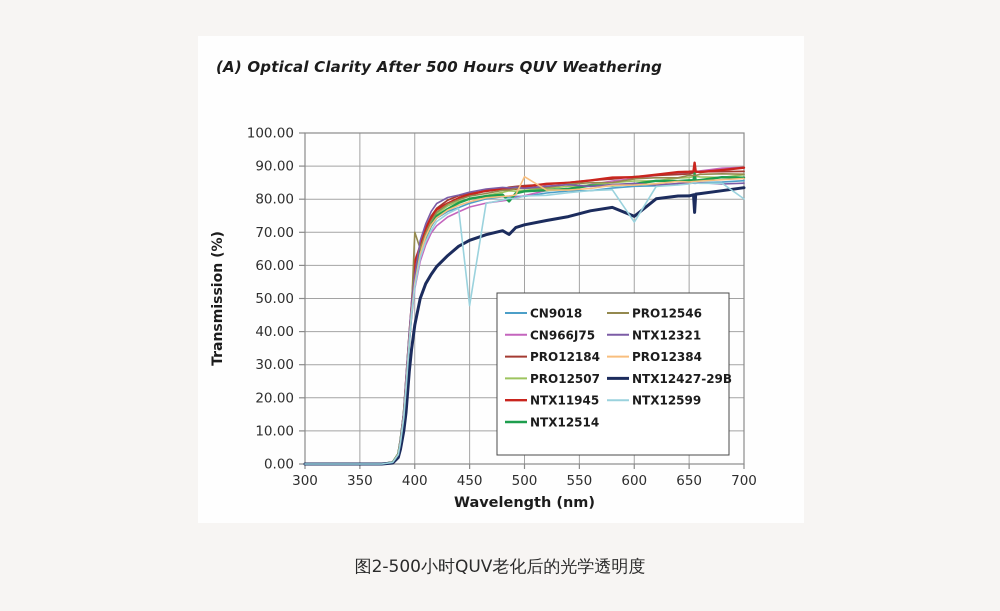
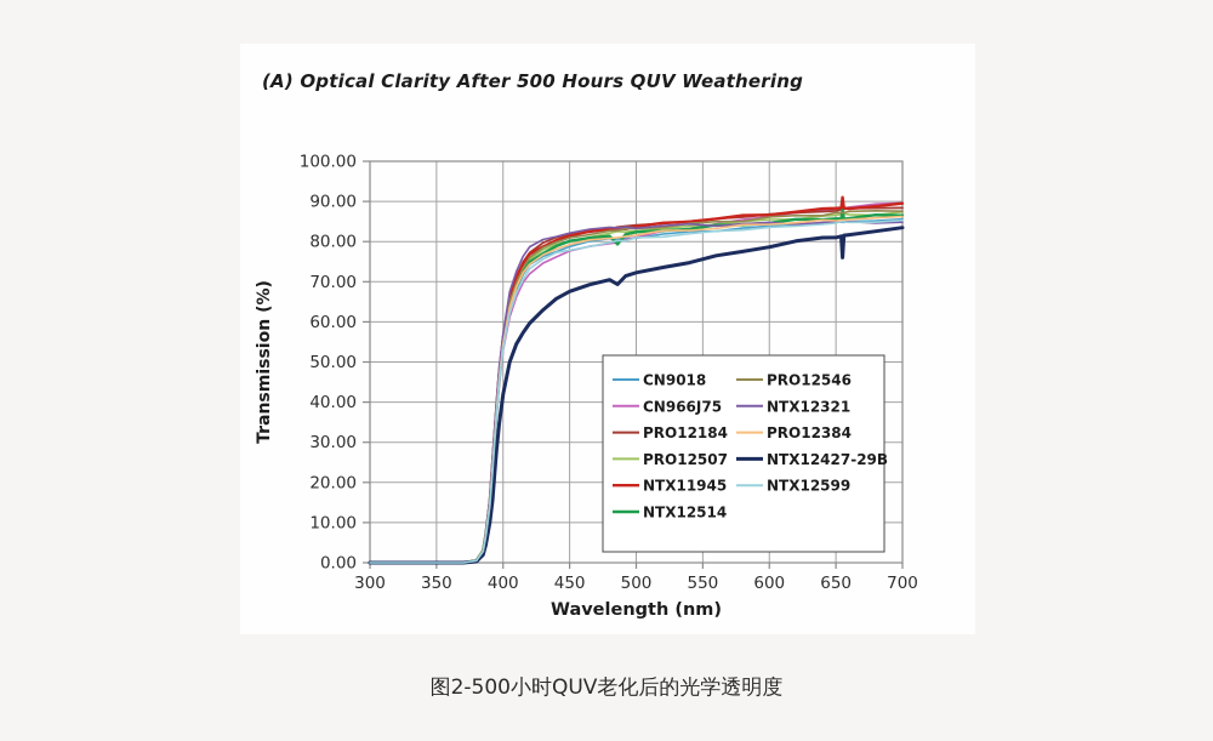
NTX11945/400: 61 -> 56
PRO12546/400: 70 -> 56
NTX12599/450: 48 -> 78
PRO12384/500: 87 -> 82
NTX12427-29B/600: 75 -> 79
NTX12599/600: 73 -> 84
NTX12599/700: 80 -> 85
